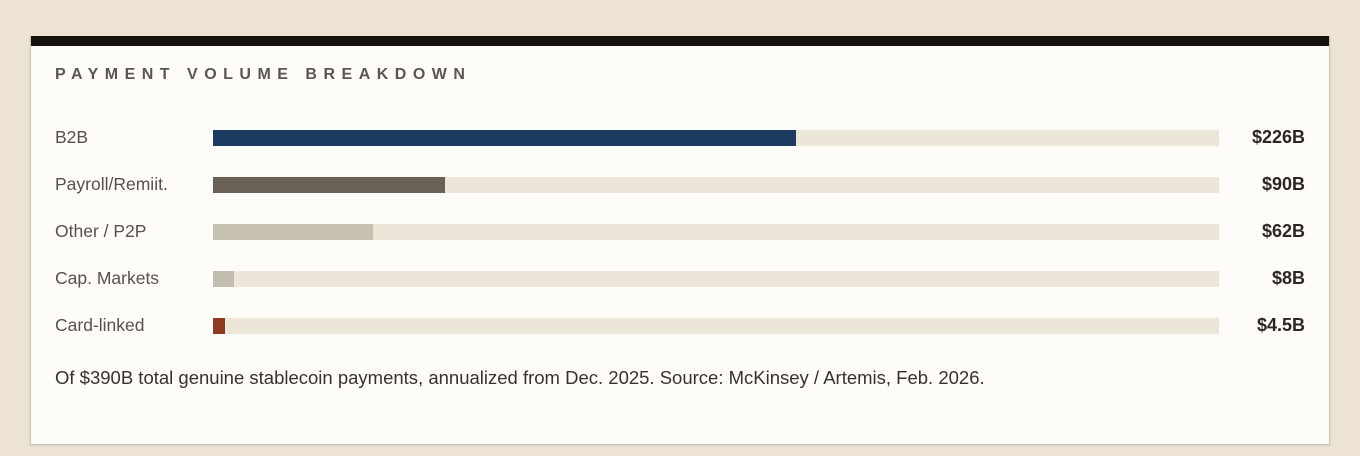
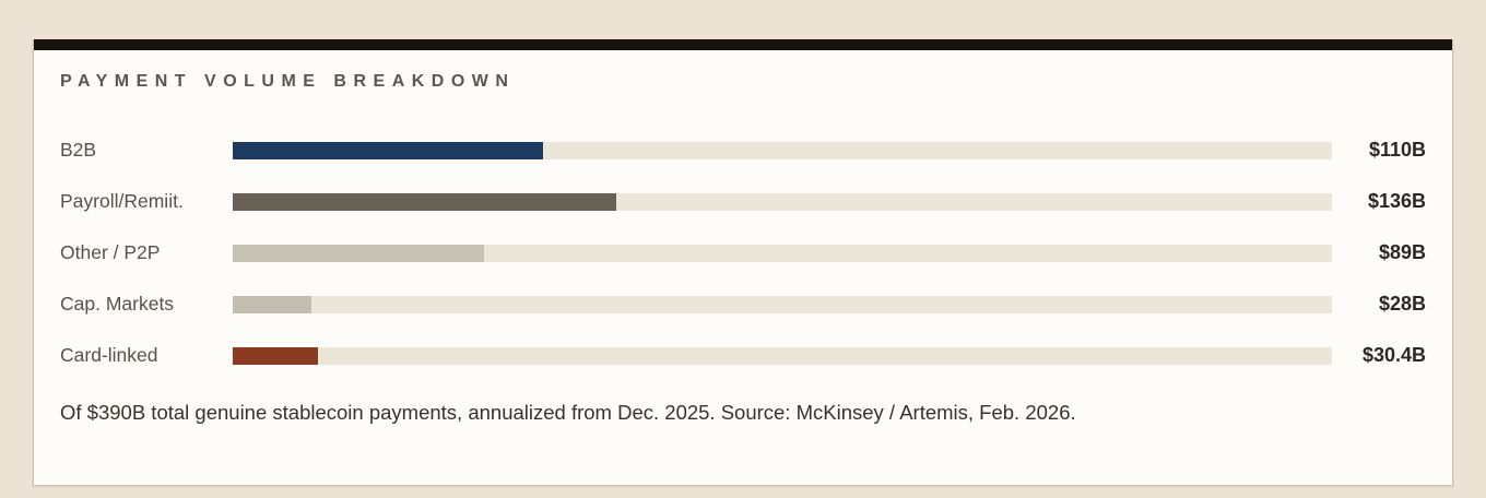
B2B: $226B -> $110B
Payroll/Remiit.: $90B -> $136B
Other / P2P: $62B -> $89B
Cap. Markets: $8B -> $28B
Card-linked: $4.5B -> $30.4B
